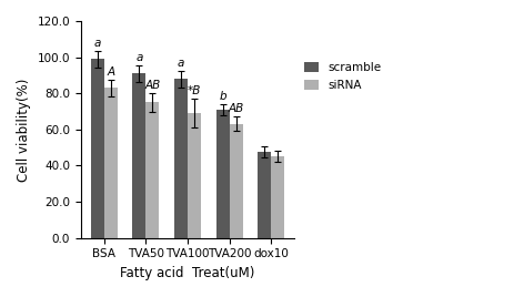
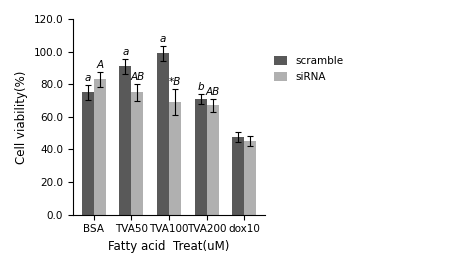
scramble/BSA: 99 -> 75
scramble/TVA100: 88 -> 99
siRNA/TVA200: 63 -> 67
